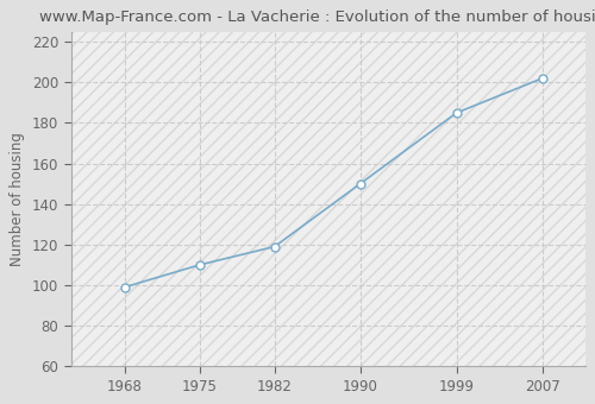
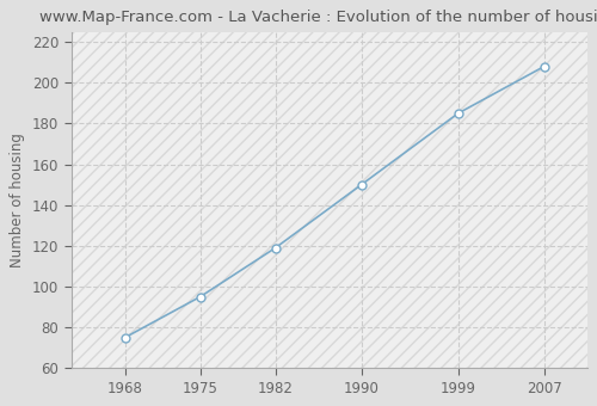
1968: 99 -> 75
1975: 110 -> 95
2007: 202 -> 208
